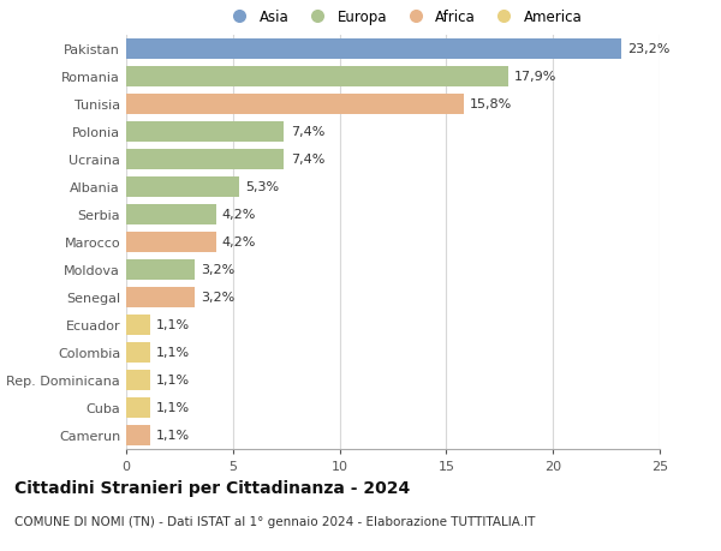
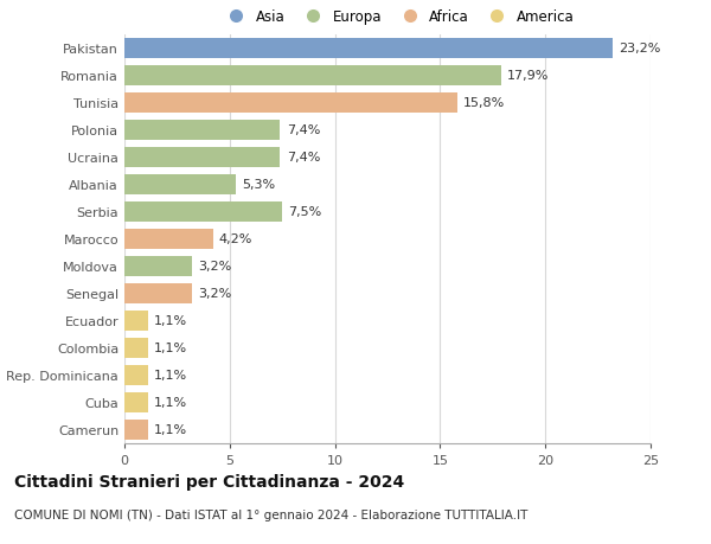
Serbia: 4,2% -> 7,5%
